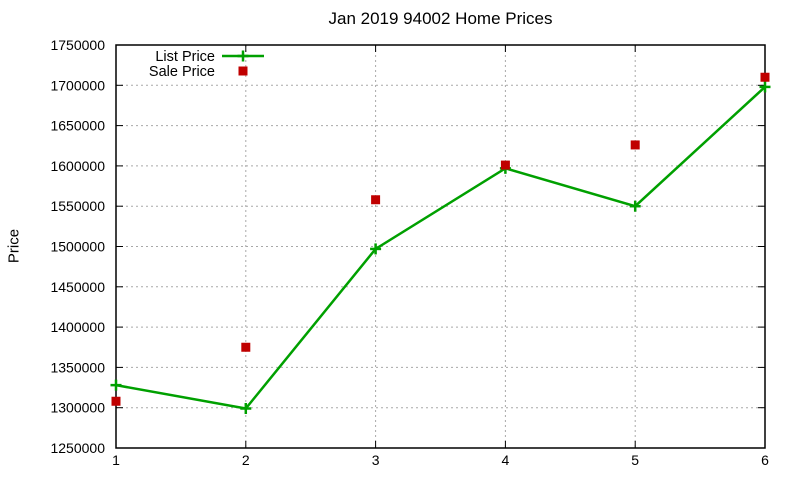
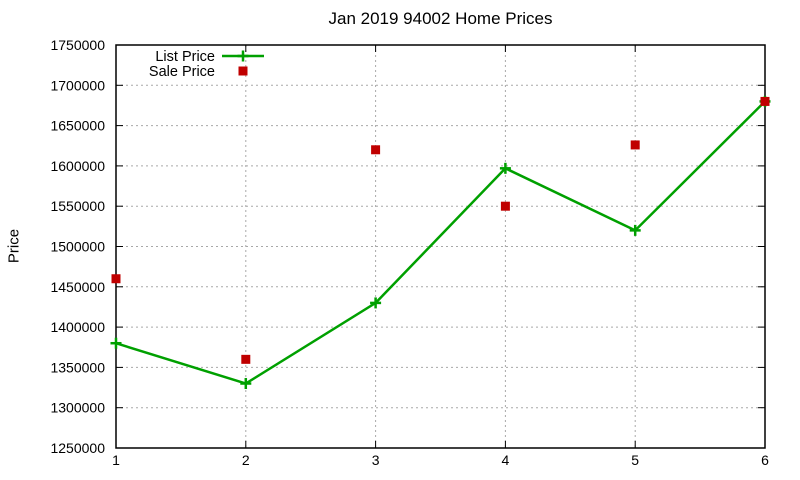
List Price/1: 1330000 -> 1380000
Sale Price/1: 1310000 -> 1460000
List Price/2: 1300000 -> 1330000
Sale Price/2: 1380000 -> 1360000
List Price/3: 1500000 -> 1430000
Sale Price/3: 1560000 -> 1620000
Sale Price/4: 1600000 -> 1550000
List Price/5: 1550000 -> 1520000
List Price/6: 1700000 -> 1680000
Sale Price/6: 1710000 -> 1680000
